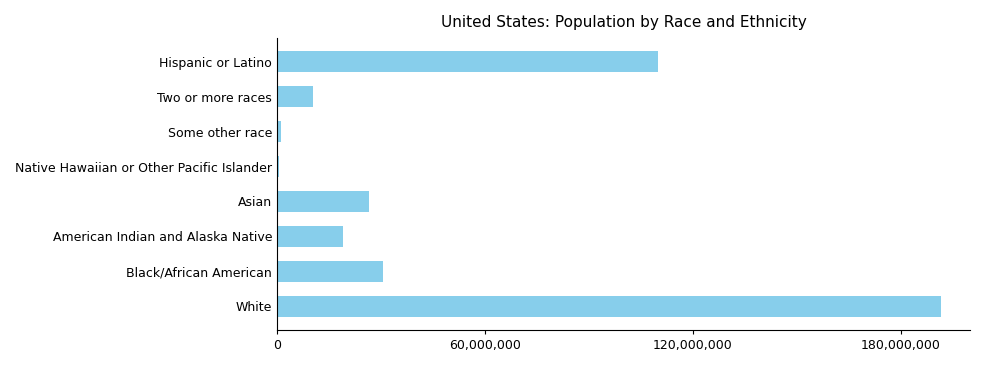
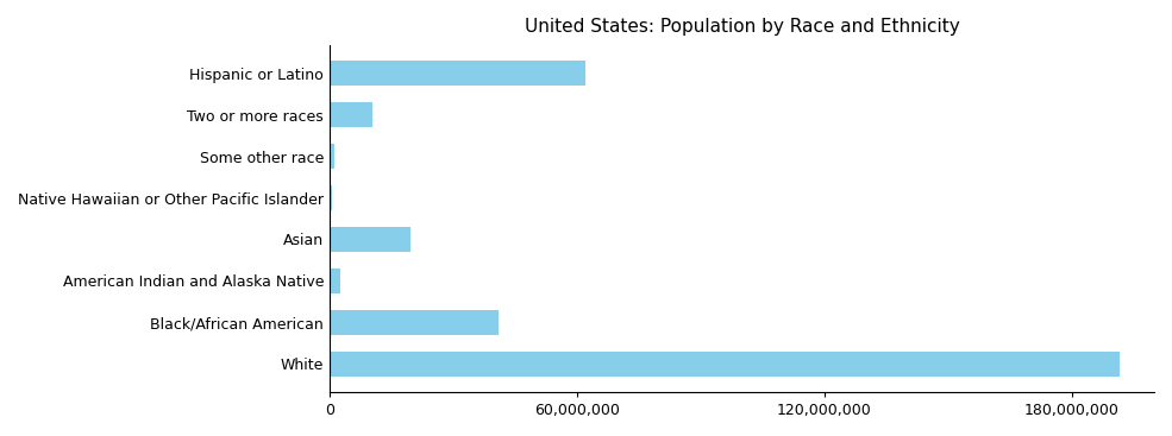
Hispanic or Latino: 110,000,000 -> 62,100,000
Asian: 26,500,000 -> 19,600,000
American Indian and Alaska Native: 19,000,000 -> 2,800,000
Black/African American: 30,500,000 -> 41,100,000
